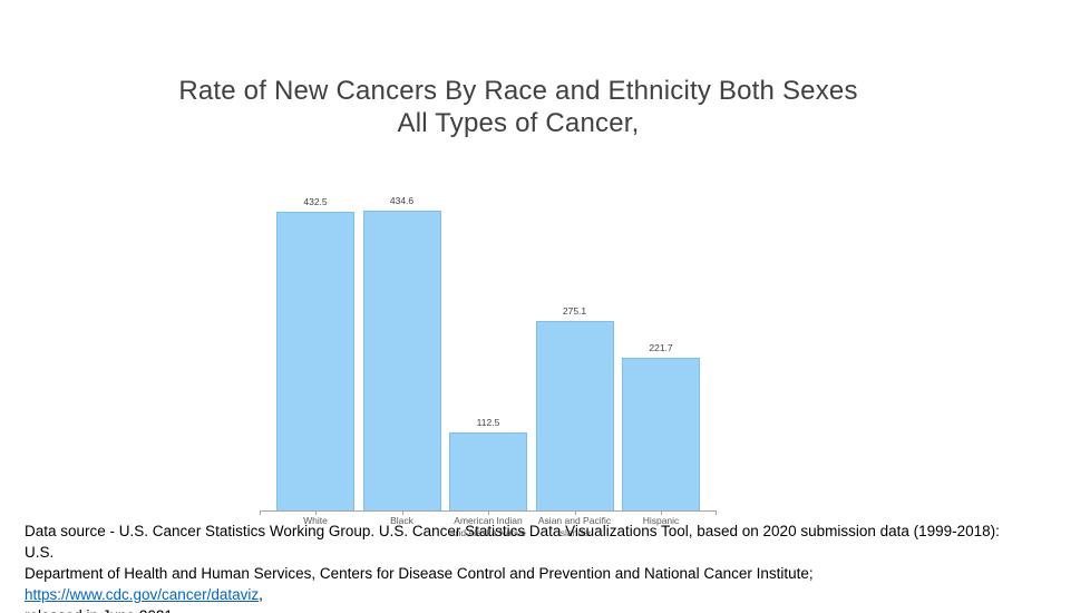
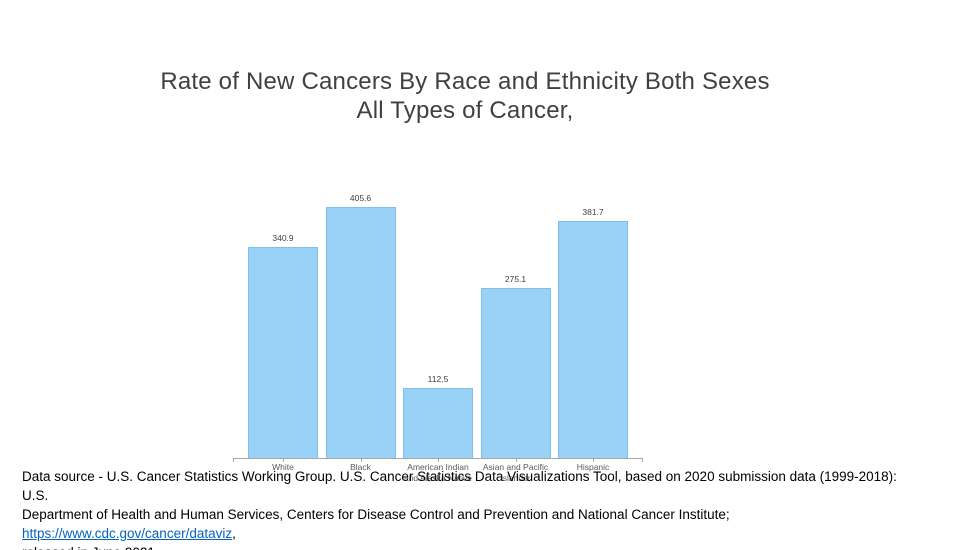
White: 432.5 -> 340.9
Black: 434.6 -> 405.6
Hispanic: 221.7 -> 381.7
